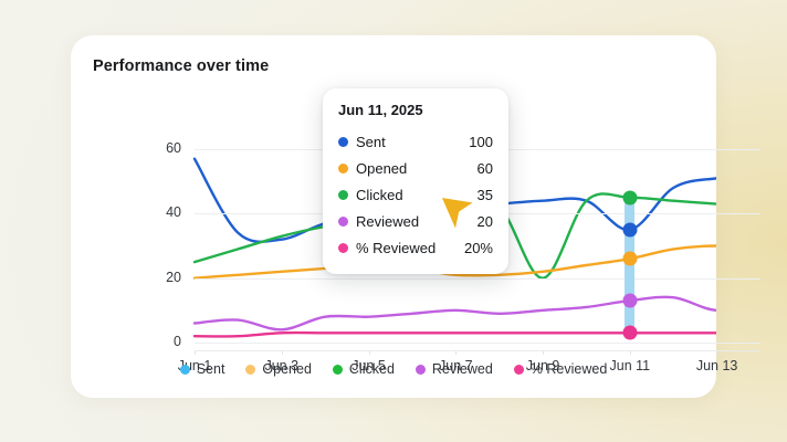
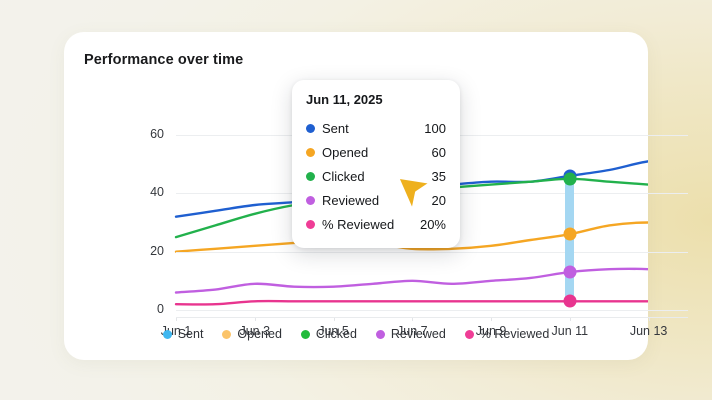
Sent/Jun 1: 57 -> 32
Sent/Jun 3: 32 -> 36
Reviewed/Jun 3: 4 -> 9
Clicked/Jun 9: 20 -> 43
Sent/Jun 11: 35 -> 46
Reviewed/Jun 13: 10 -> 14
